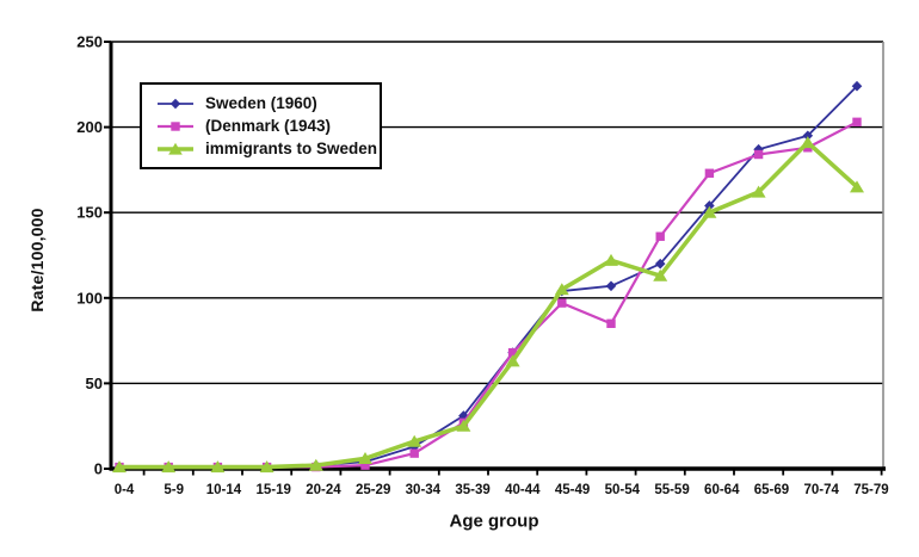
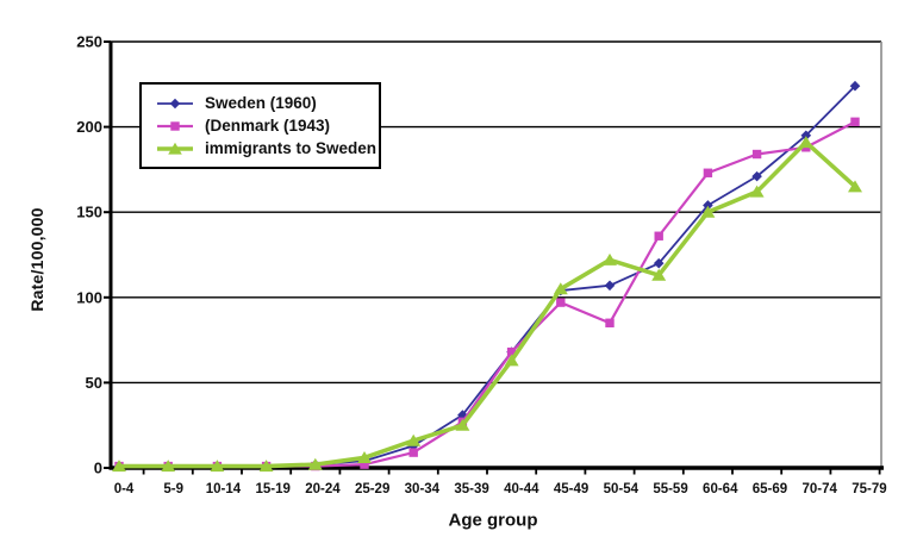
Sweden (1960)/65-69: 187 -> 171
